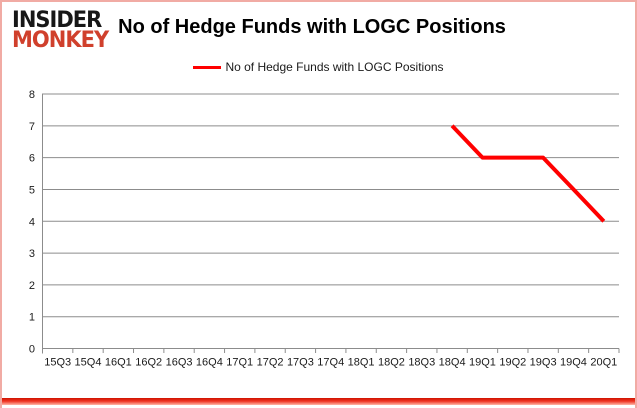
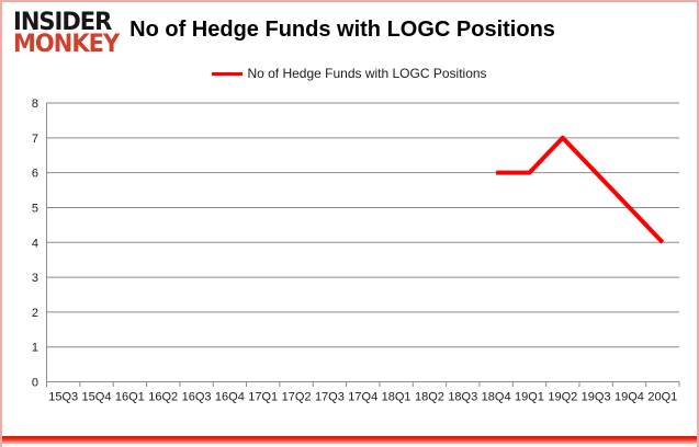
18Q4: 7 -> 6
19Q2: 6 -> 7
